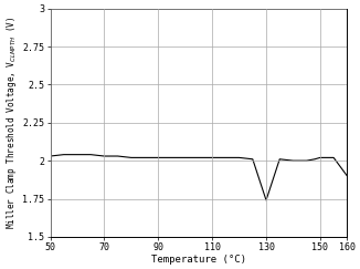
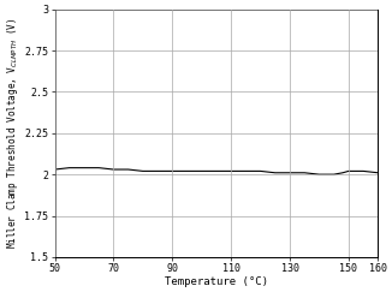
130: 1.74 -> 2.01
160: 1.90 -> 2.01
